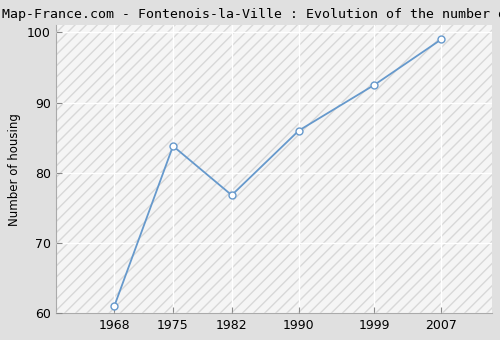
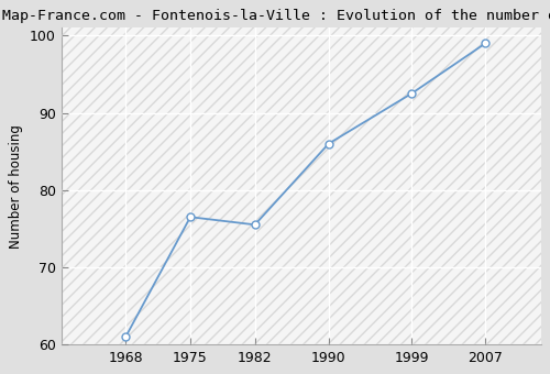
1975: 83.8 -> 76.5
1982: 76.8 -> 75.5
